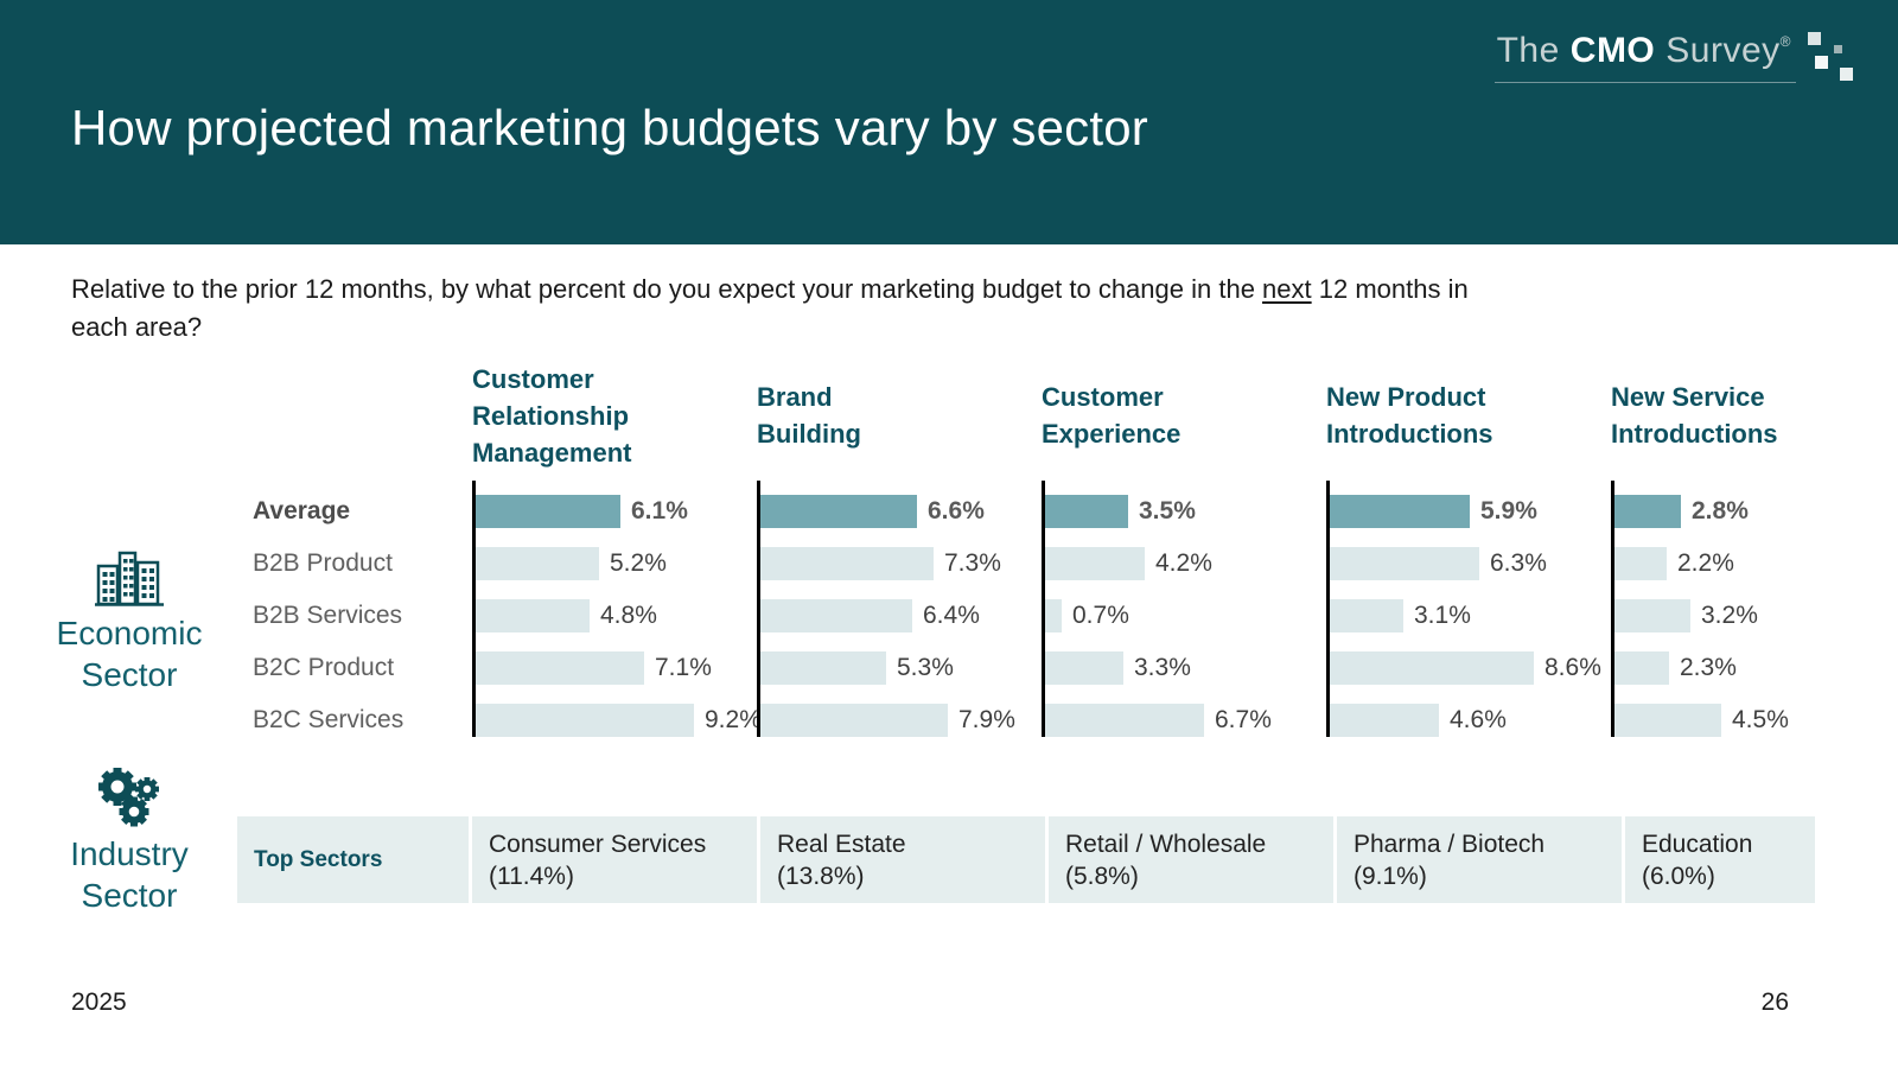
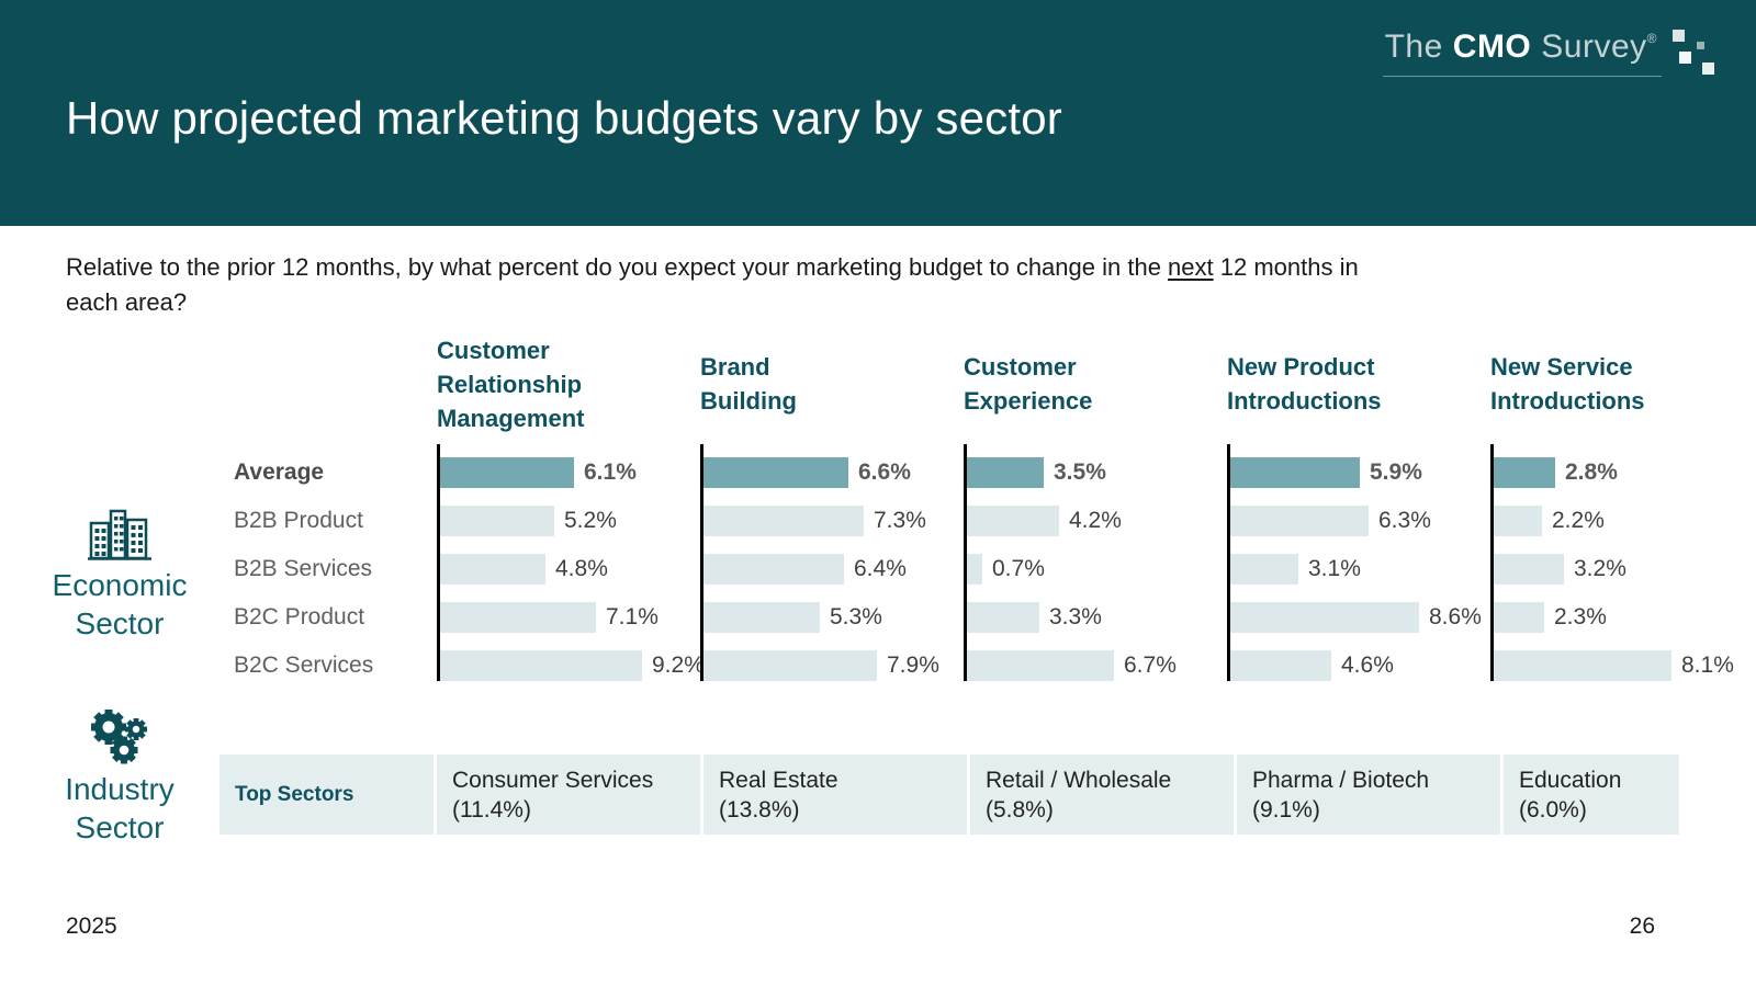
New Service Introductions/B2C Services: 4.5% -> 8.1%
